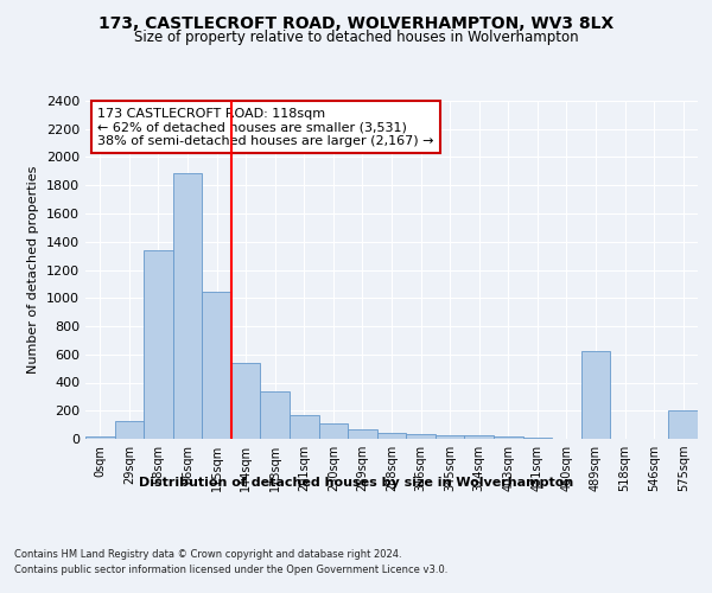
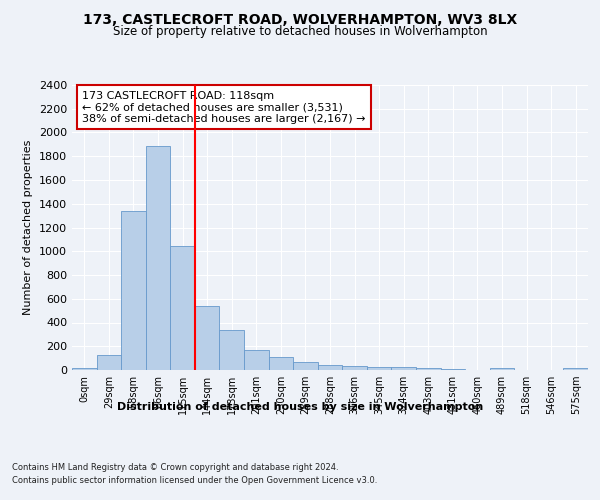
489sqm: 620 -> 20
575sqm: 200 -> 20
